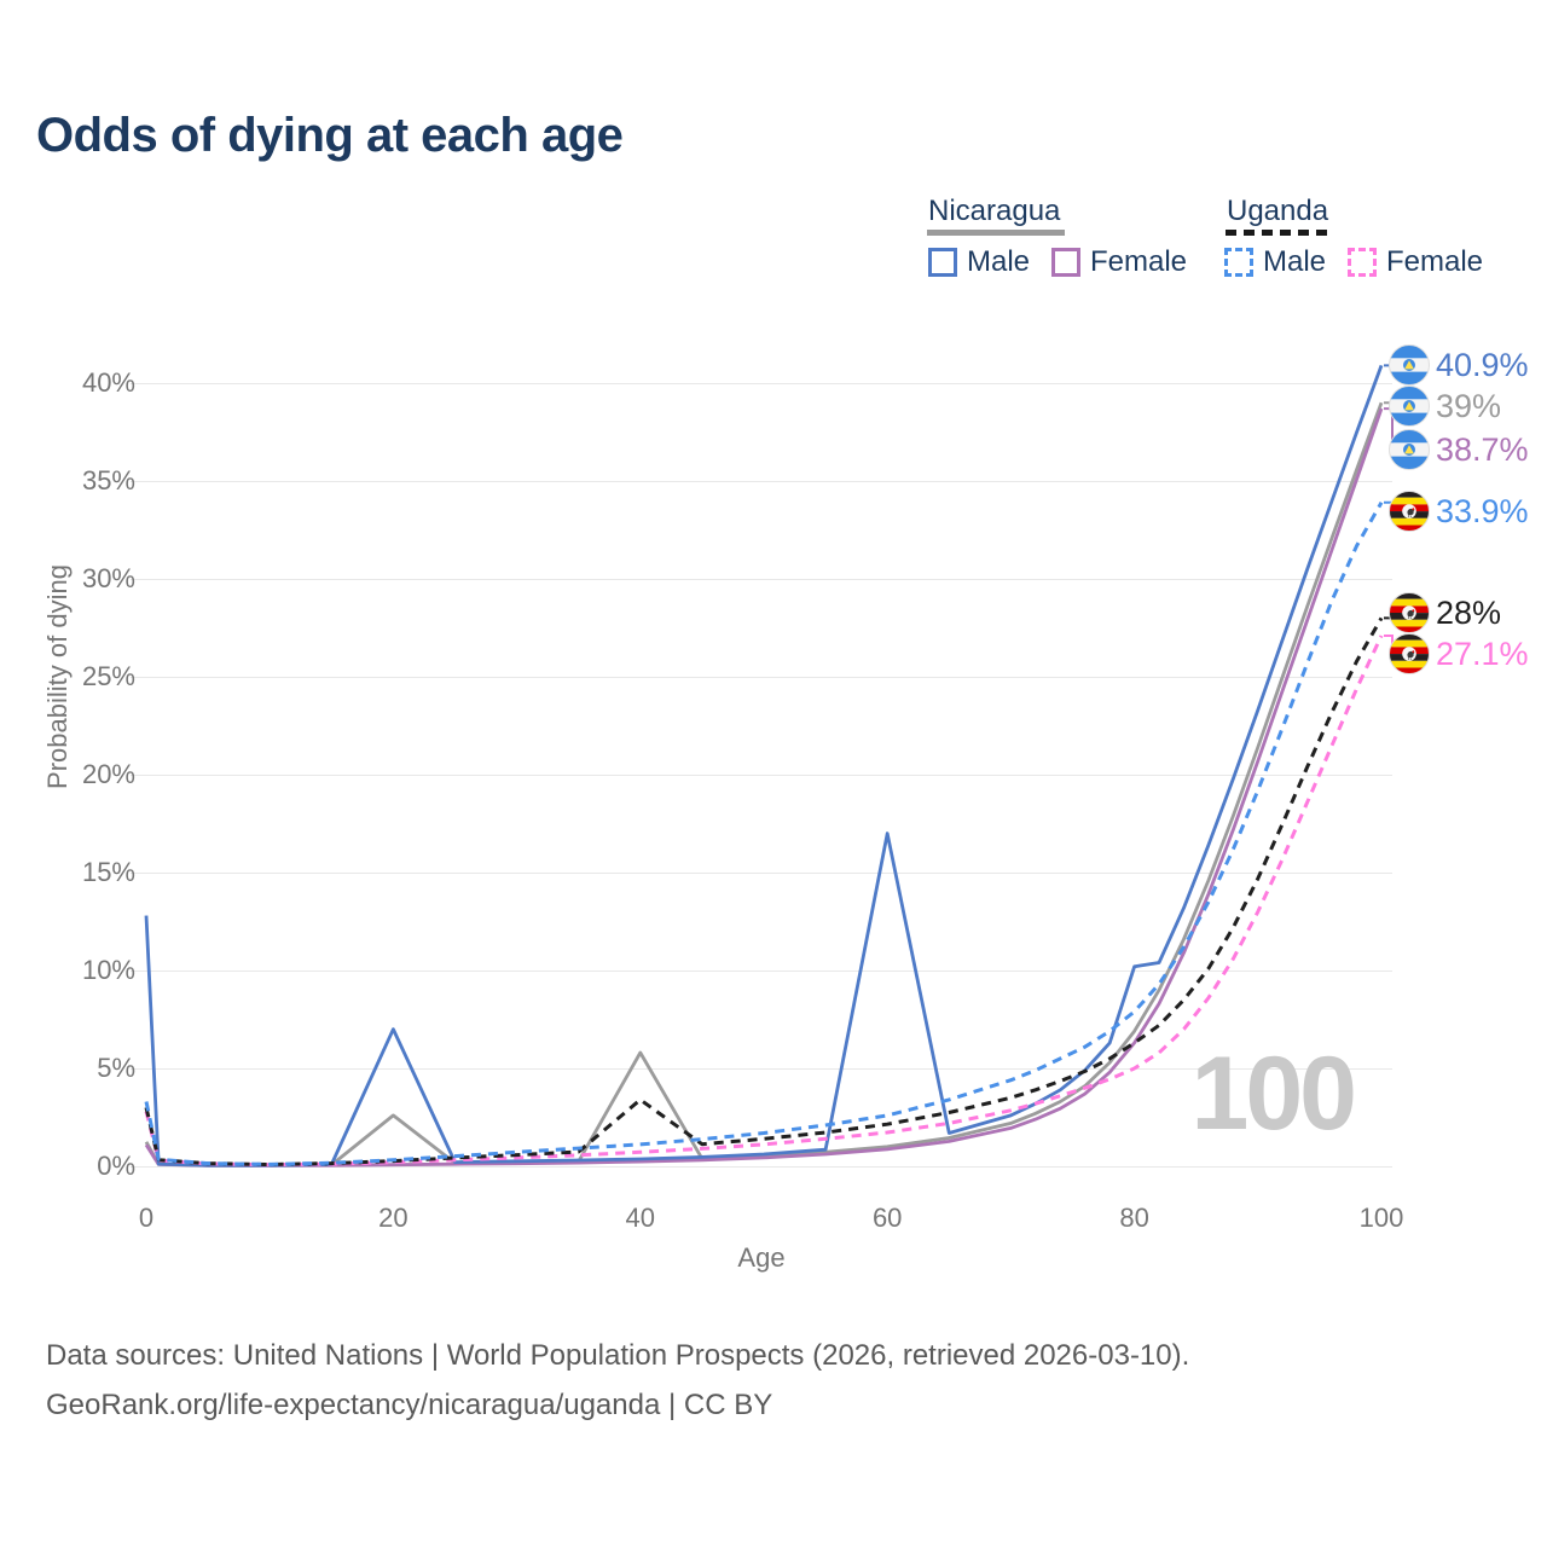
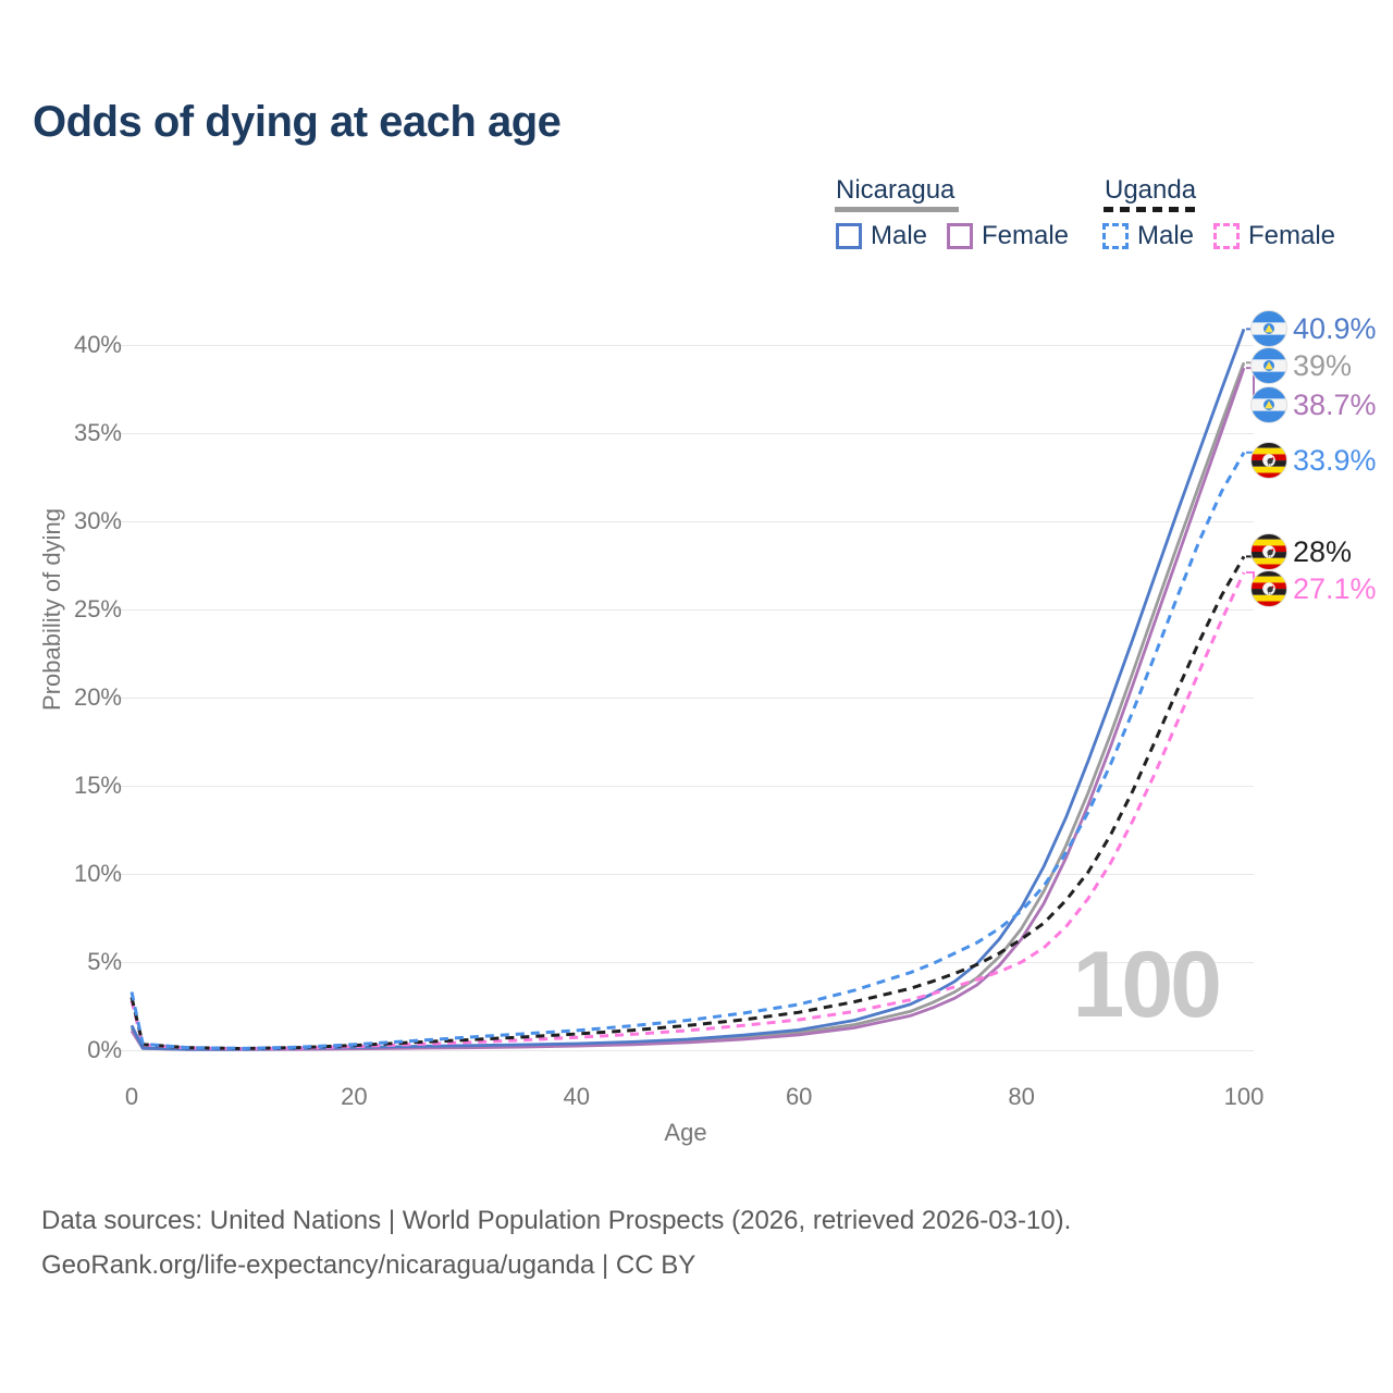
Nicaragua Male/0: 12.8% -> 1.4%
Nicaragua Male/20: 7.0% -> 0.2%
Nicaragua/20: 2.6% -> 0.1%
Nicaragua/40: 5.8% -> 0.3%
Uganda/40: 3.4% -> 0.9%
Nicaragua Male/60: 17.0% -> 1.1%
Nicaragua Male/80: 10.2% -> 8.1%
